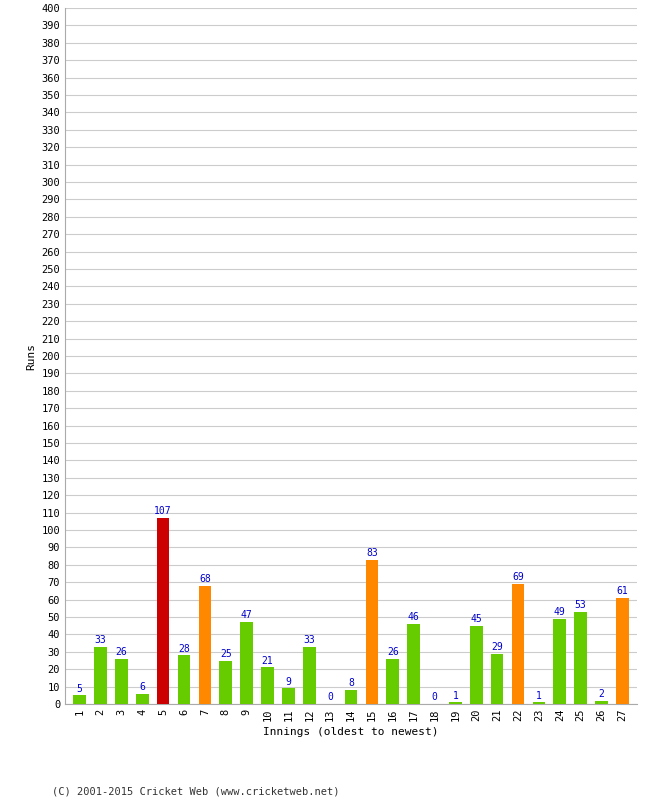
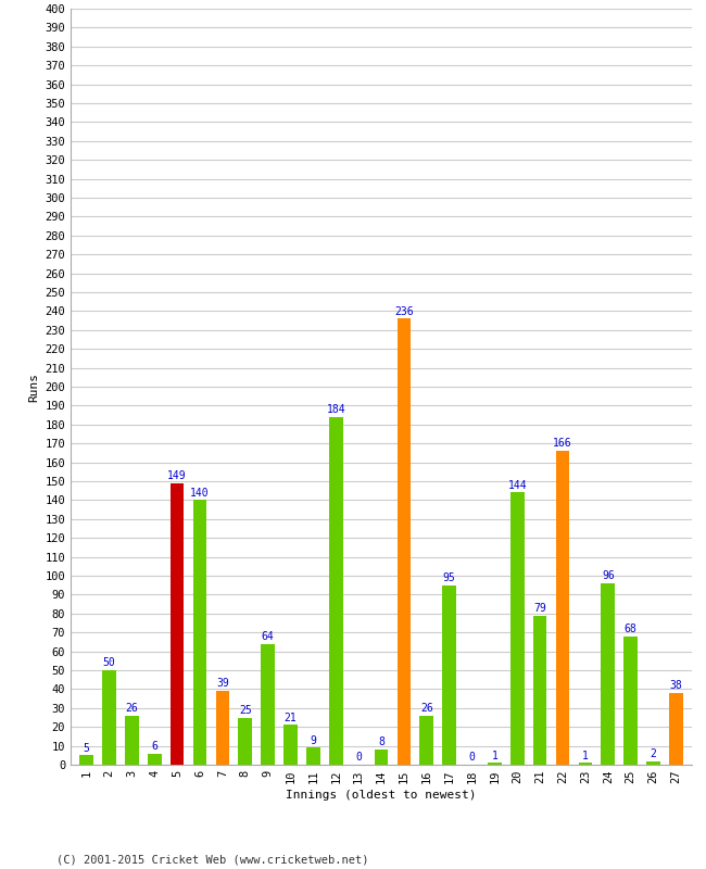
2: 33 -> 50
5: 107 -> 149
6: 28 -> 140
7: 68 -> 39
9: 47 -> 64
12: 33 -> 184
15: 83 -> 236
17: 46 -> 95
20: 45 -> 144
21: 29 -> 79
22: 69 -> 166
24: 49 -> 96
25: 53 -> 68
27: 61 -> 38
